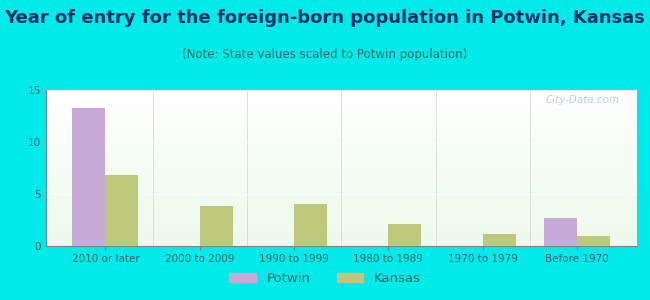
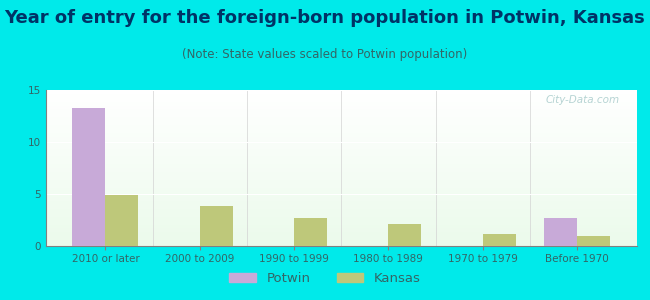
Kansas/2010 or later: 6.8 -> 4.9
Kansas/1990 to 1999: 4.0 -> 2.7
